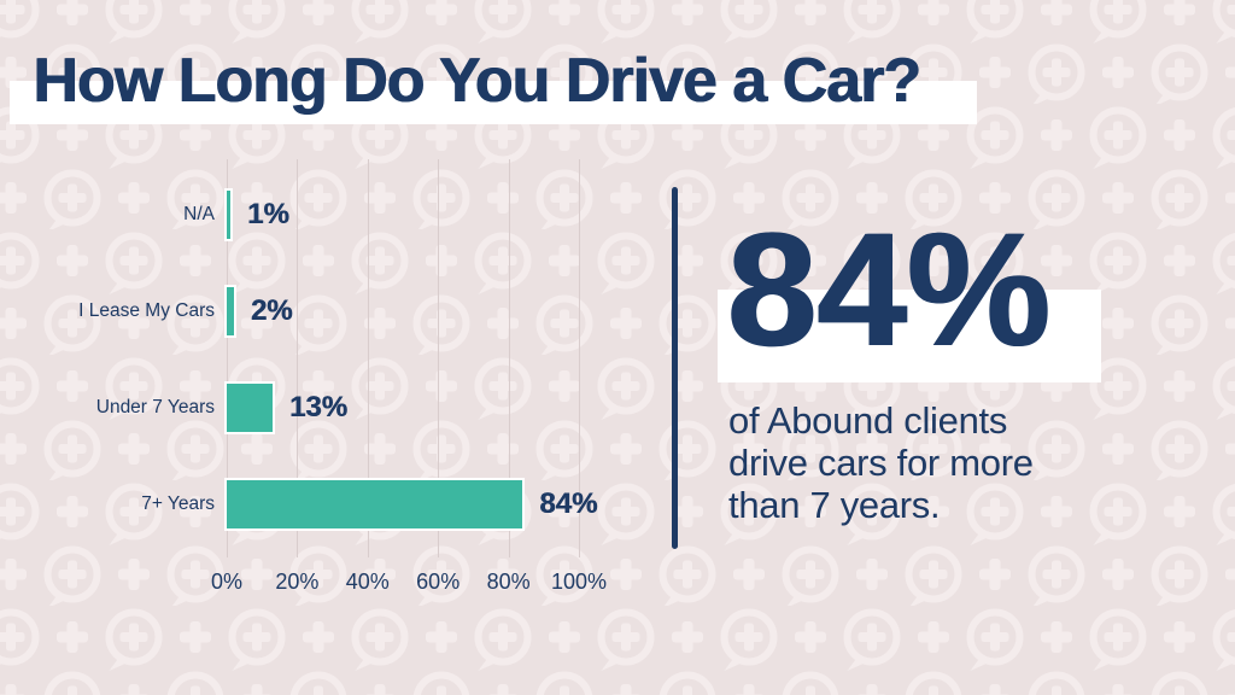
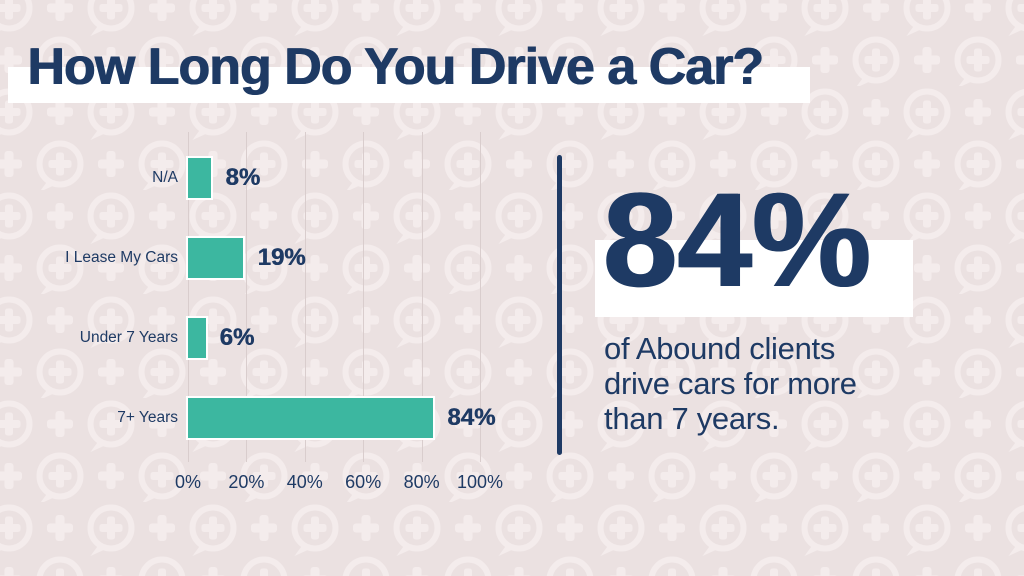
N/A: 1% -> 8%
I Lease My Cars: 2% -> 19%
Under 7 Years: 13% -> 6%
